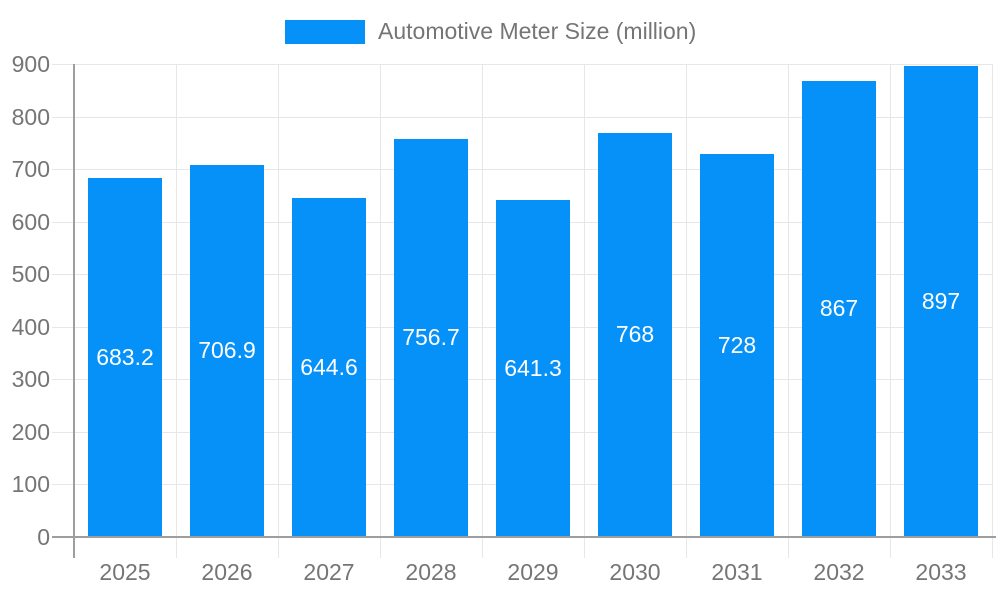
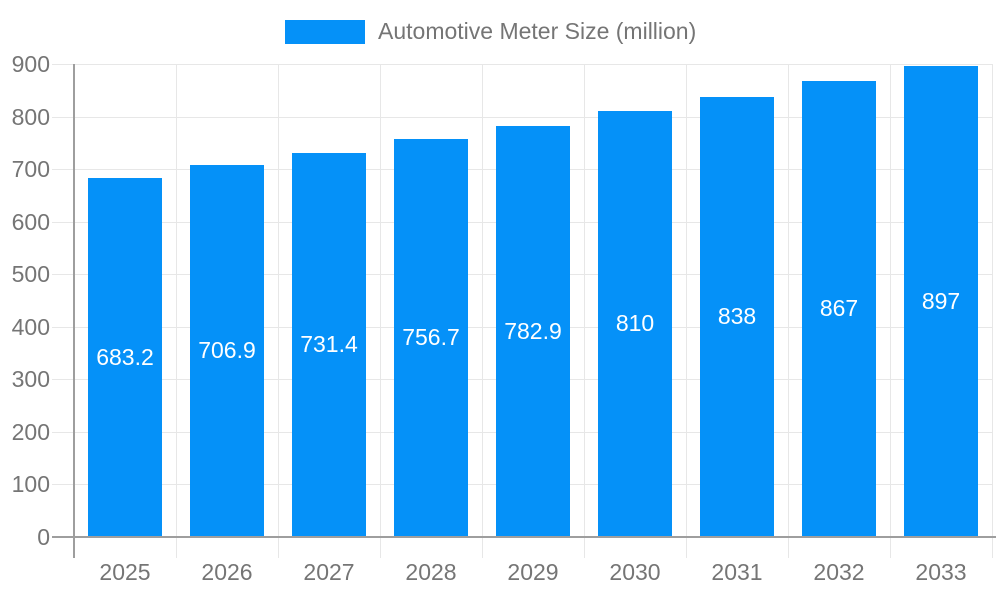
2027: 644.6 -> 731.4
2029: 641.3 -> 782.9
2030: 768 -> 810
2031: 728 -> 838
